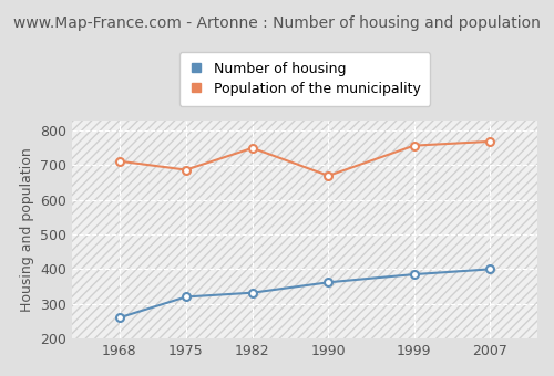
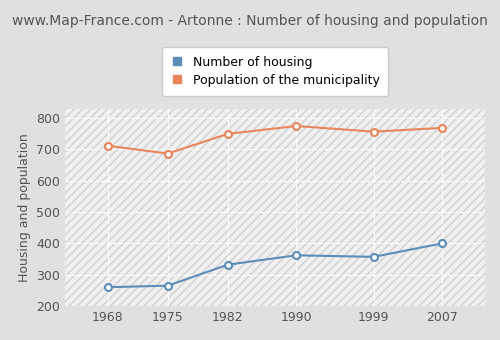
Number of housing/1975: 320 -> 265
Population of the municipality/1990: 670 -> 775
Number of housing/1999: 385 -> 357
